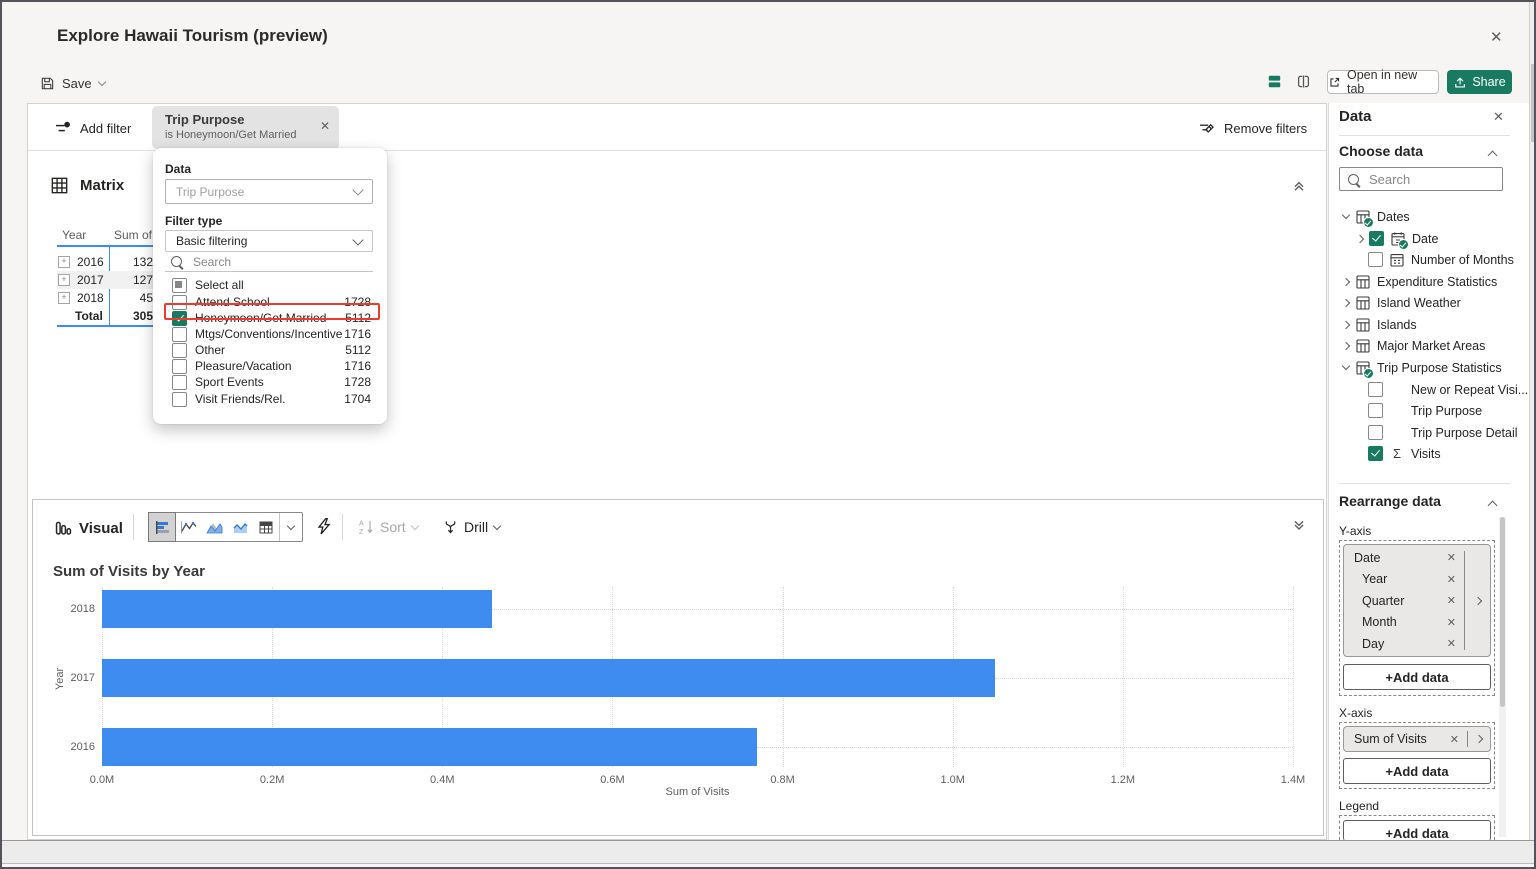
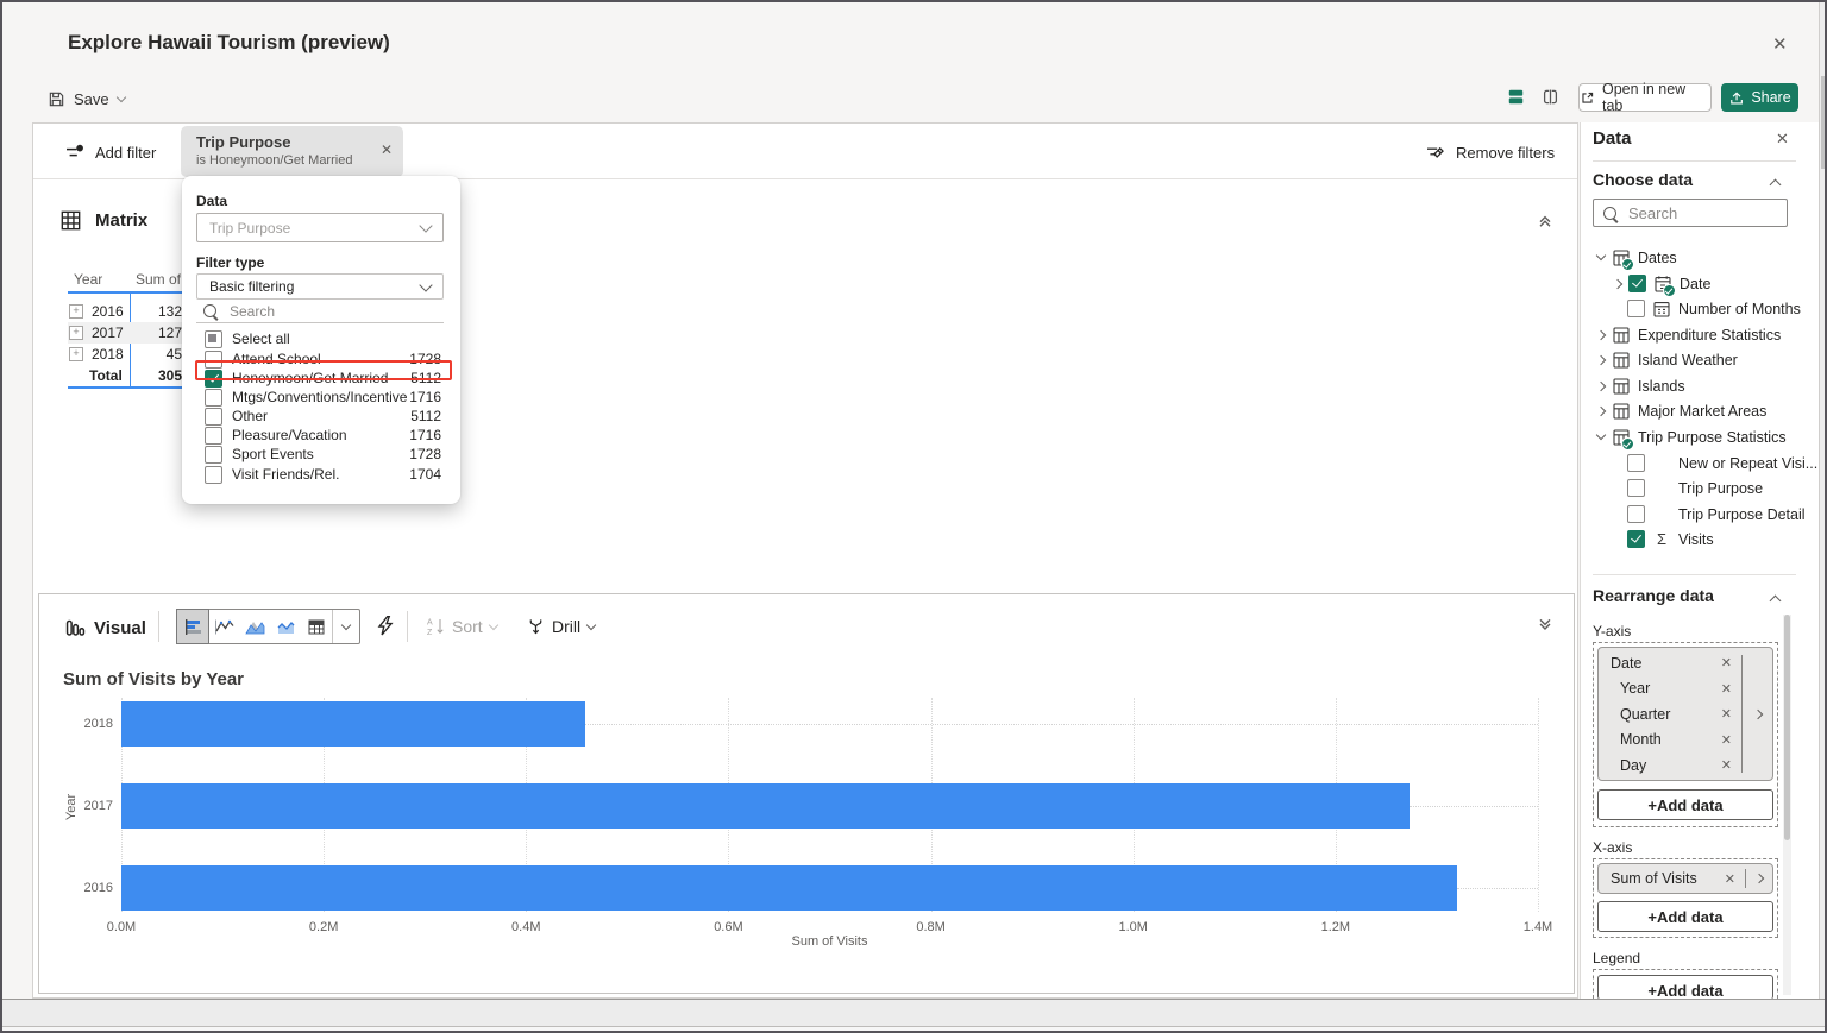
2017: 1.05M -> 1.27M
2016: 0.77M -> 1.32M
